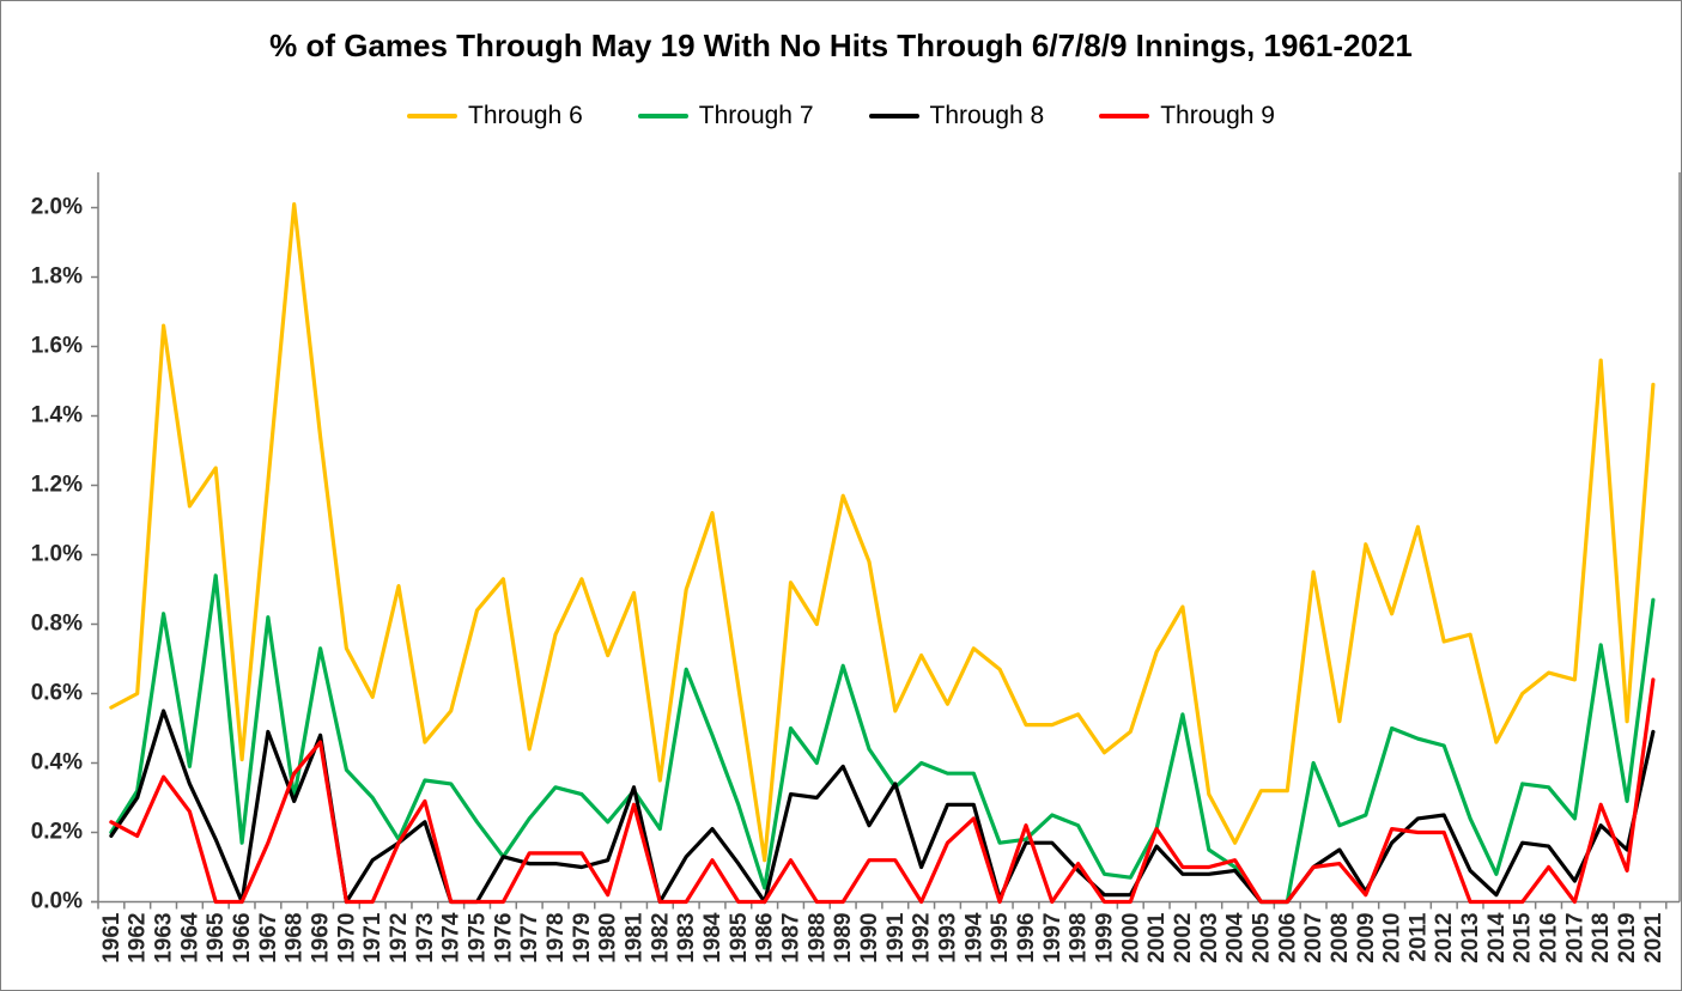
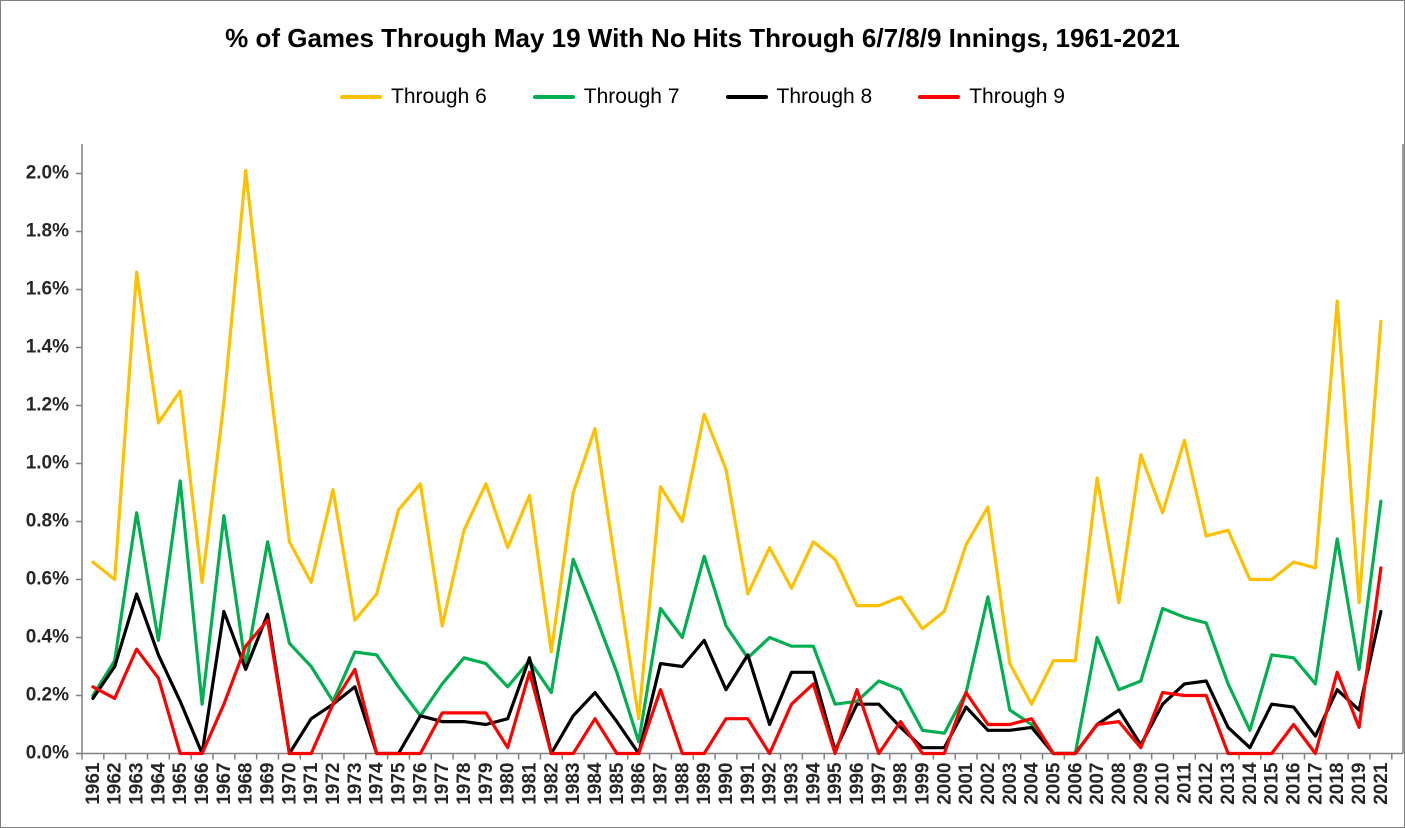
Through 6/1961: 0.56% -> 0.66%
Through 6/1966: 0.41% -> 0.59%
Through 9/1987: 0.12% -> 0.22%
Through 6/2014: 0.46% -> 0.60%
